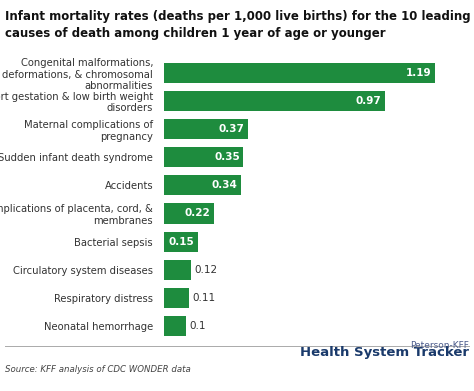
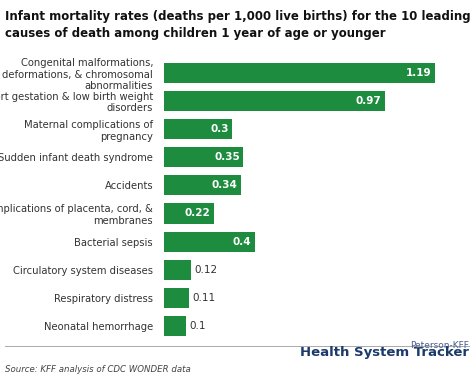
Maternal complications of pregnancy: 0.37 -> 0.3
Bacterial sepsis: 0.15 -> 0.4
